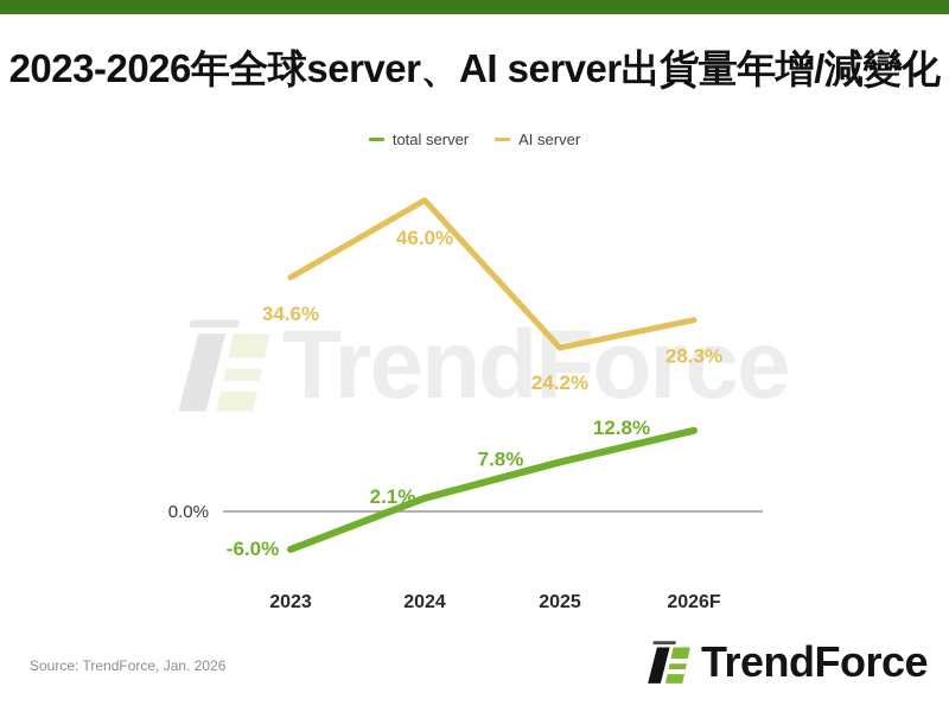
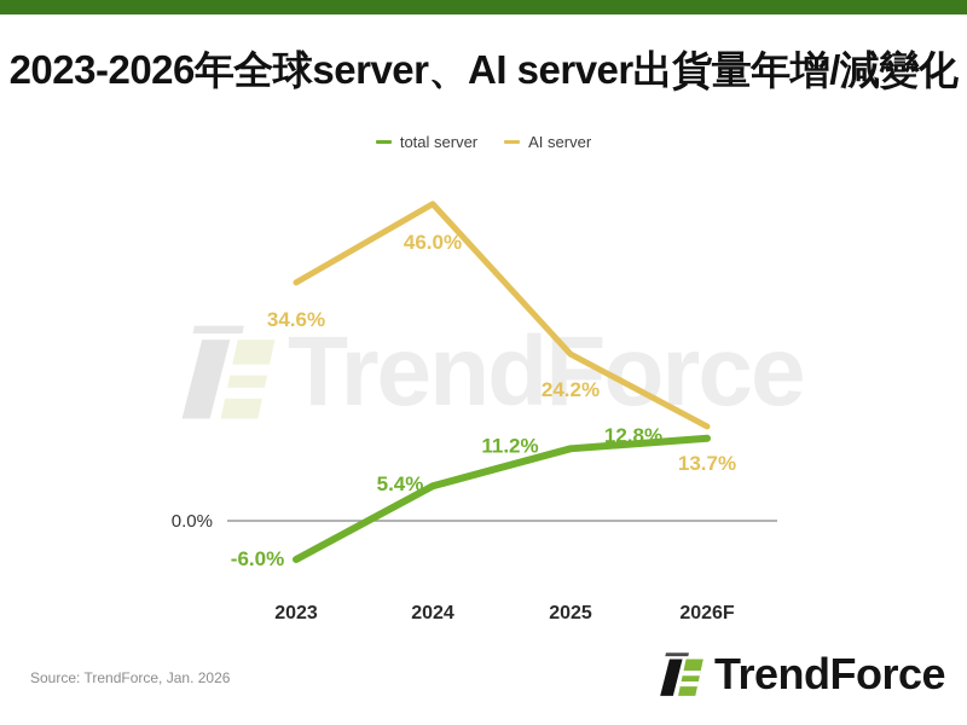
total server/2024: 2.1% -> 5.4%
total server/2025: 7.8% -> 11.2%
AI server/2026F: 28.3% -> 13.7%
